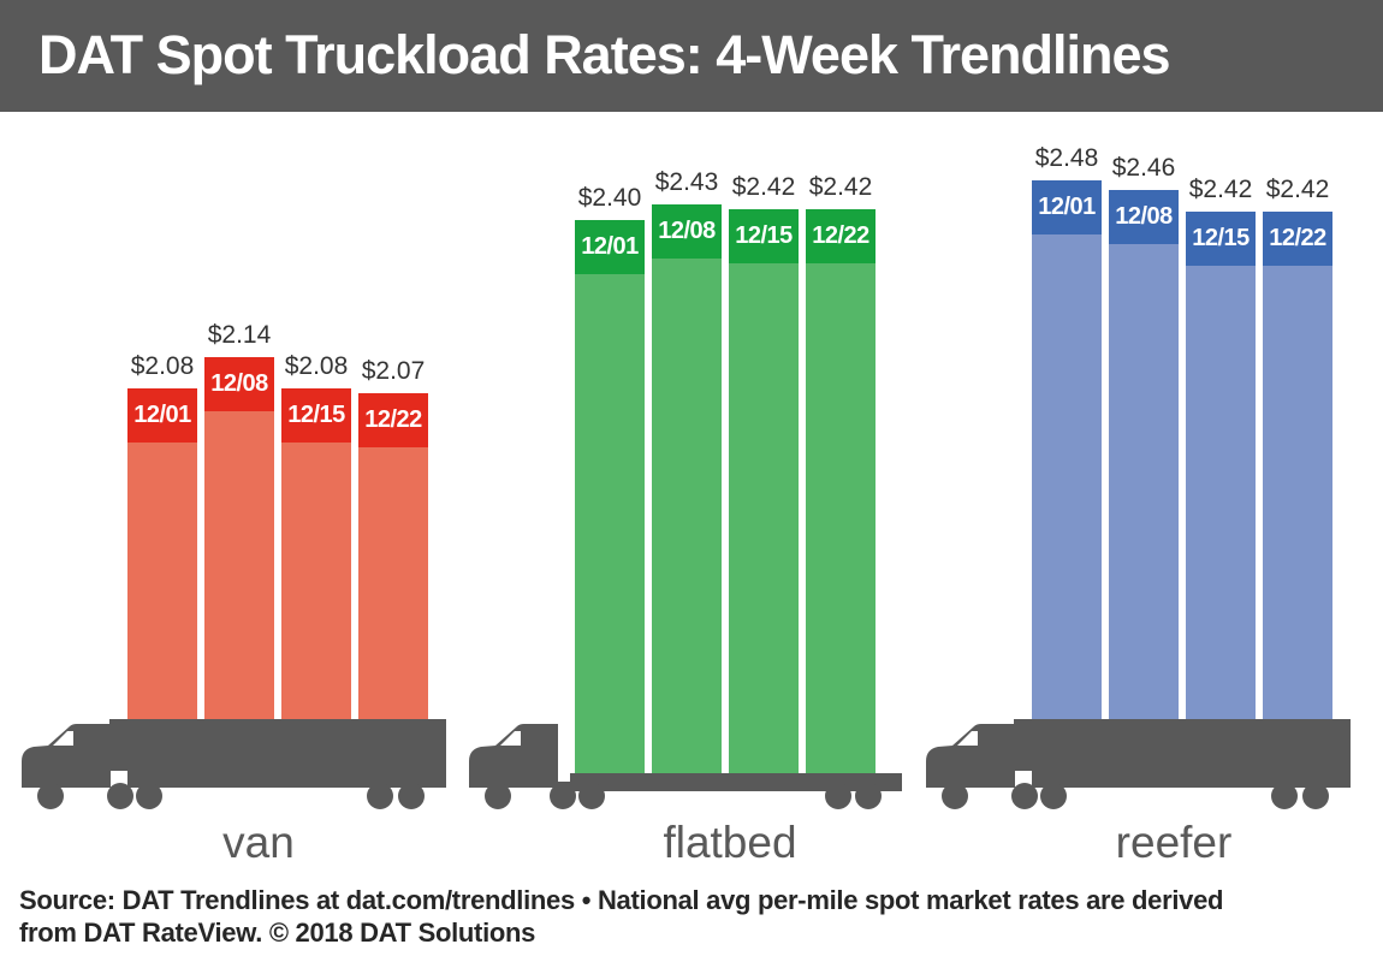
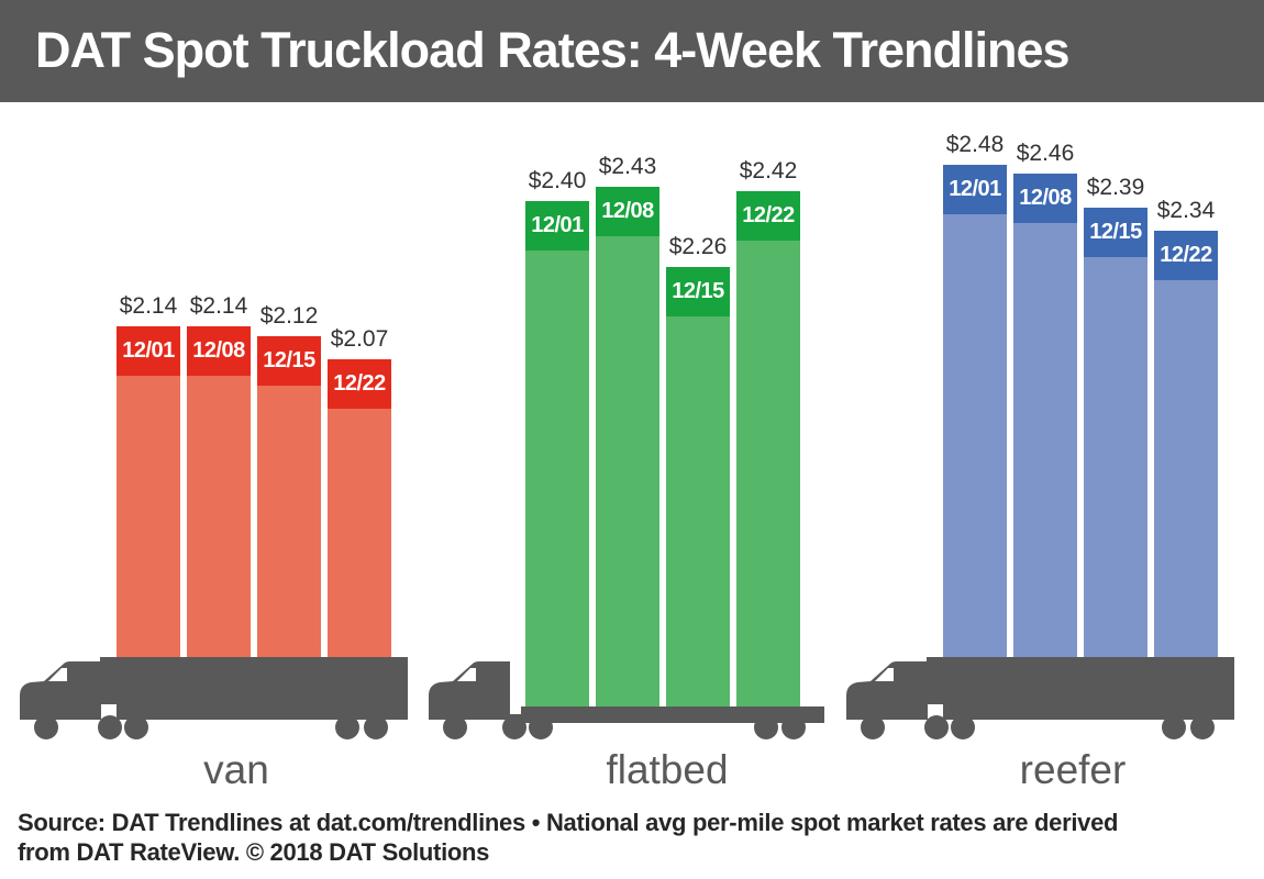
van/12/01: $2.08 -> $2.14
van/12/15: $2.08 -> $2.12
flatbed/12/15: $2.42 -> $2.26
reefer/12/15: $2.42 -> $2.39
reefer/12/22: $2.42 -> $2.34
